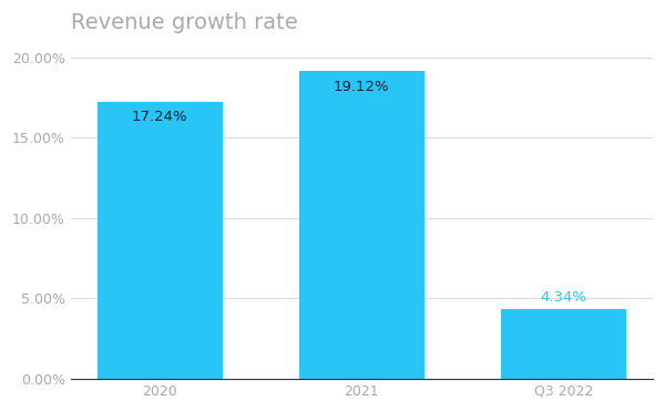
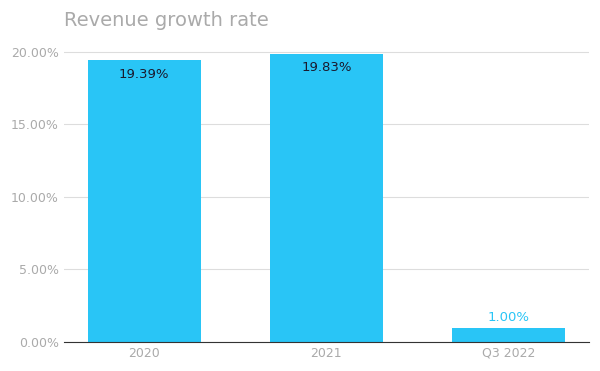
2020: 17.24% -> 19.39%
2021: 19.12% -> 19.83%
Q3 2022: 4.34% -> 1.00%
